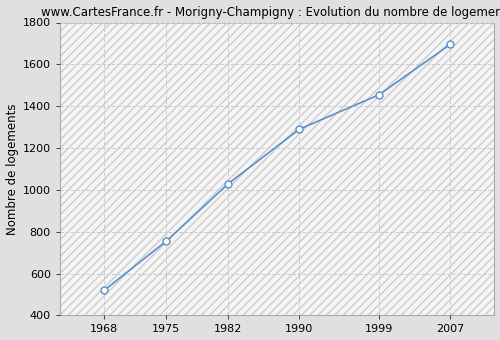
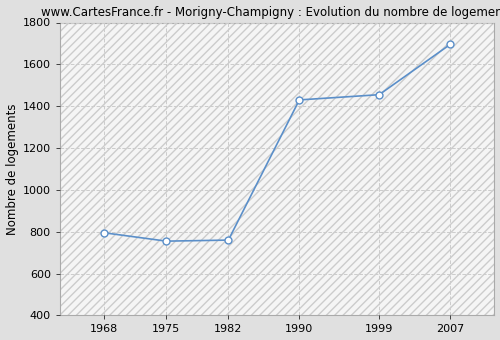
1968: 520 -> 795
1982: 1030 -> 760
1990: 1290 -> 1430
